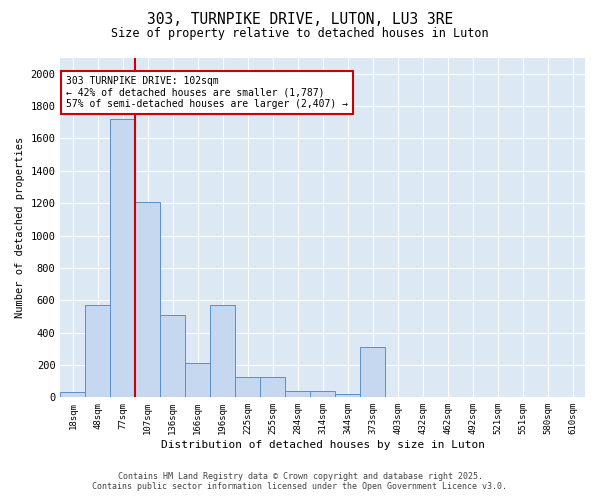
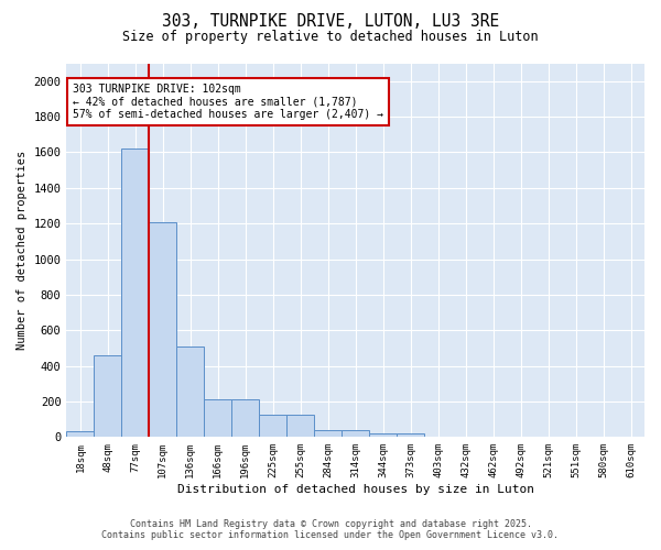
48sqm: 570 -> 460
77sqm: 1720 -> 1620
196sqm: 570 -> 220
373sqm: 310 -> 20
